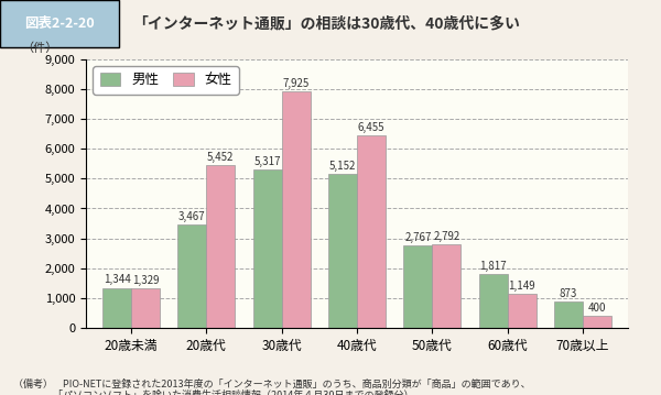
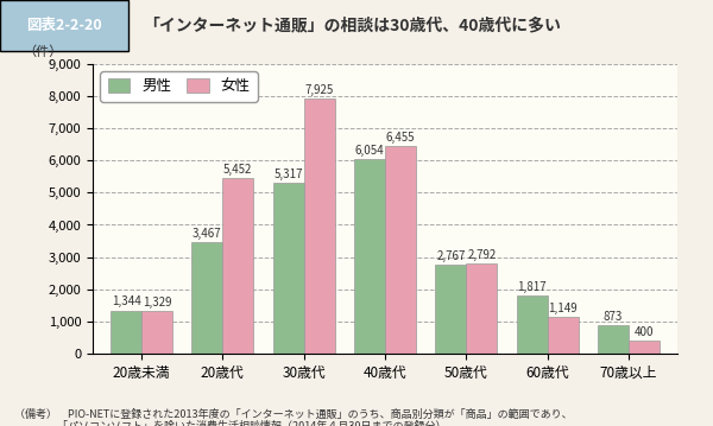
男性/40歳代: 5,152 -> 6,054
